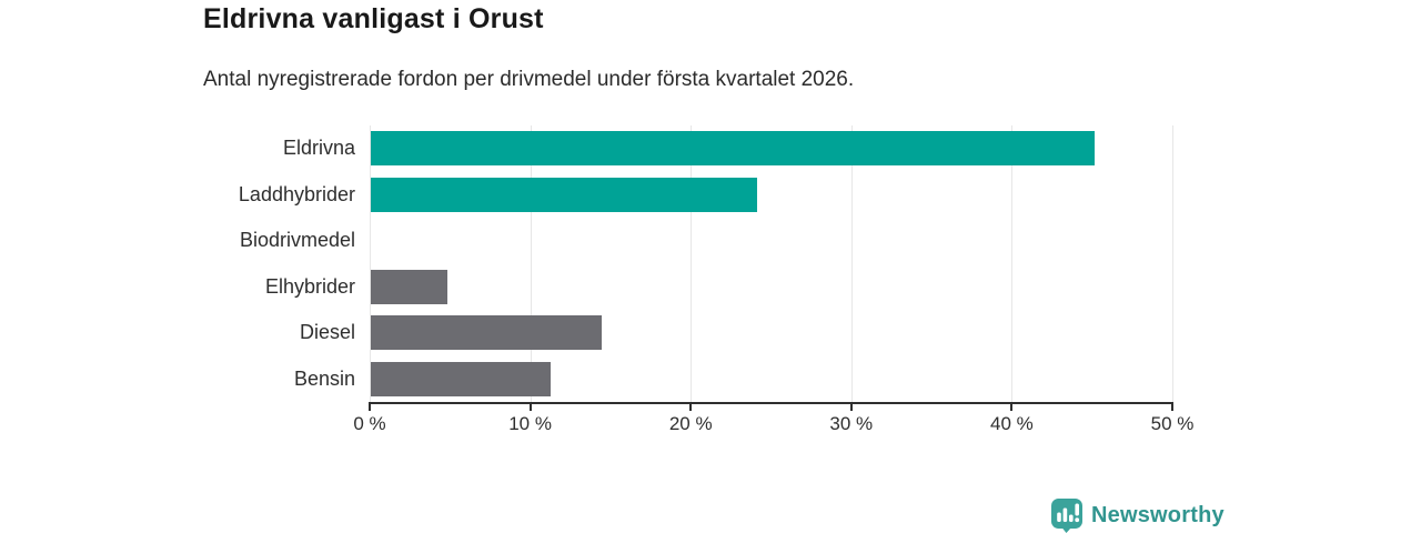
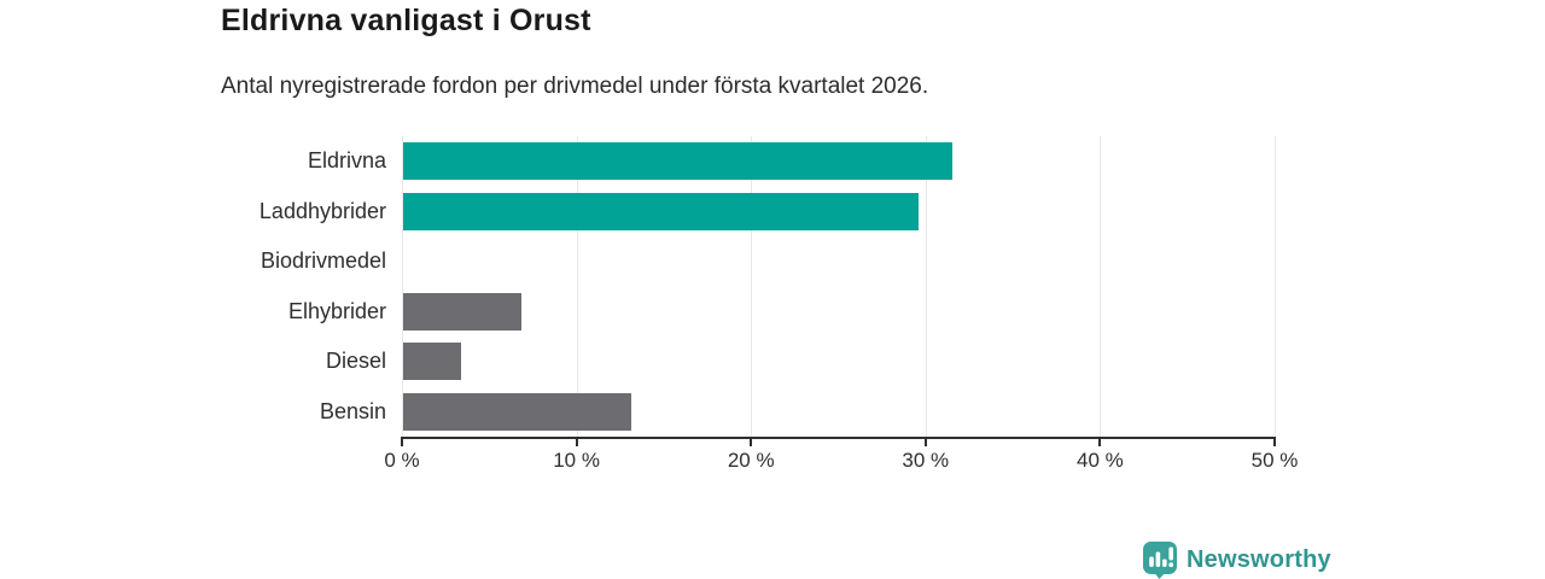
Eldrivna: 45.1% -> 31.5%
Laddhybrider: 24.1% -> 29.5%
Elhybrider: 4.8% -> 6.8%
Diesel: 14.4% -> 3.3%
Bensin: 11.2% -> 13.1%
